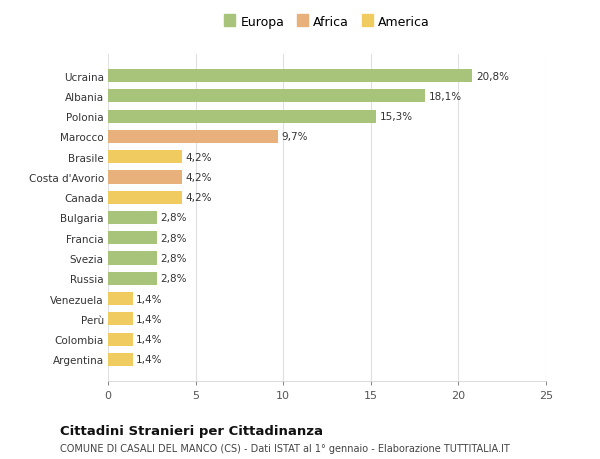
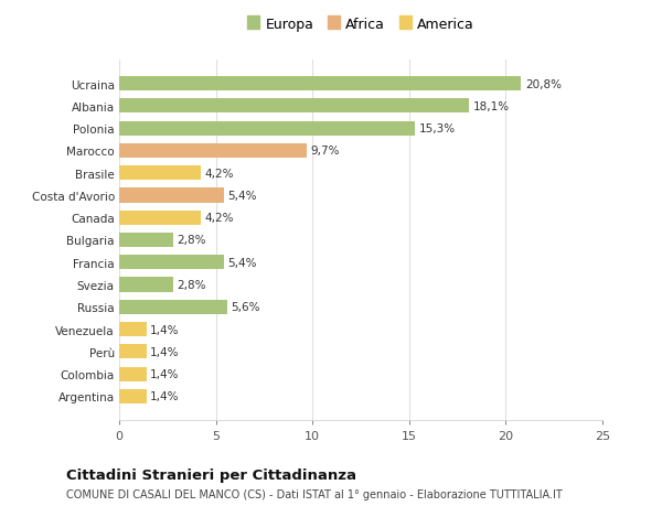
Costa d'Avorio: 4,2% -> 5,4%
Francia: 2,8% -> 5,4%
Russia: 2,8% -> 5,6%
